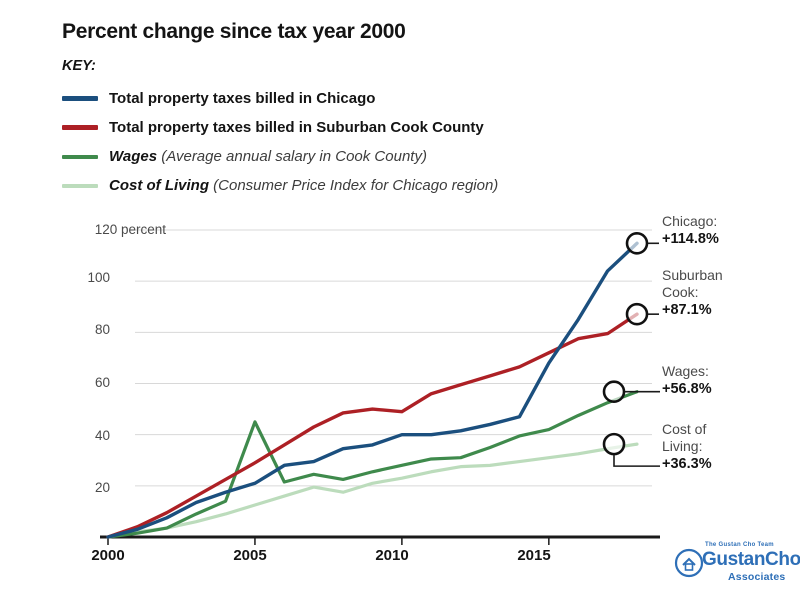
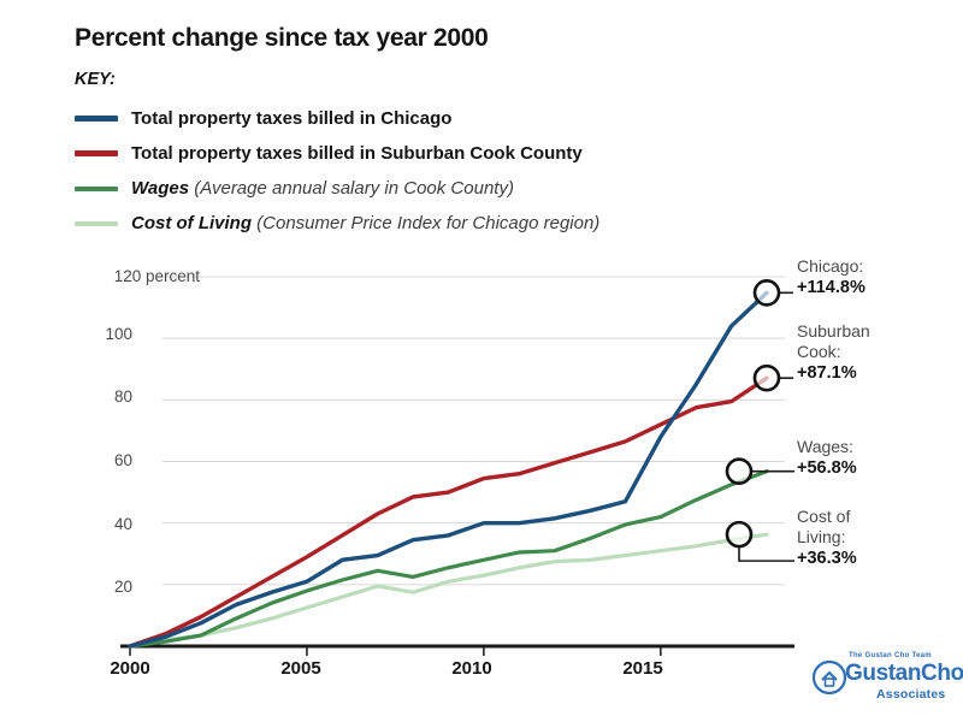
Wages (Average annual salary in Cook County)/2005: 45 -> 18
Total property taxes billed in Suburban Cook County/2010: 49 -> 54
